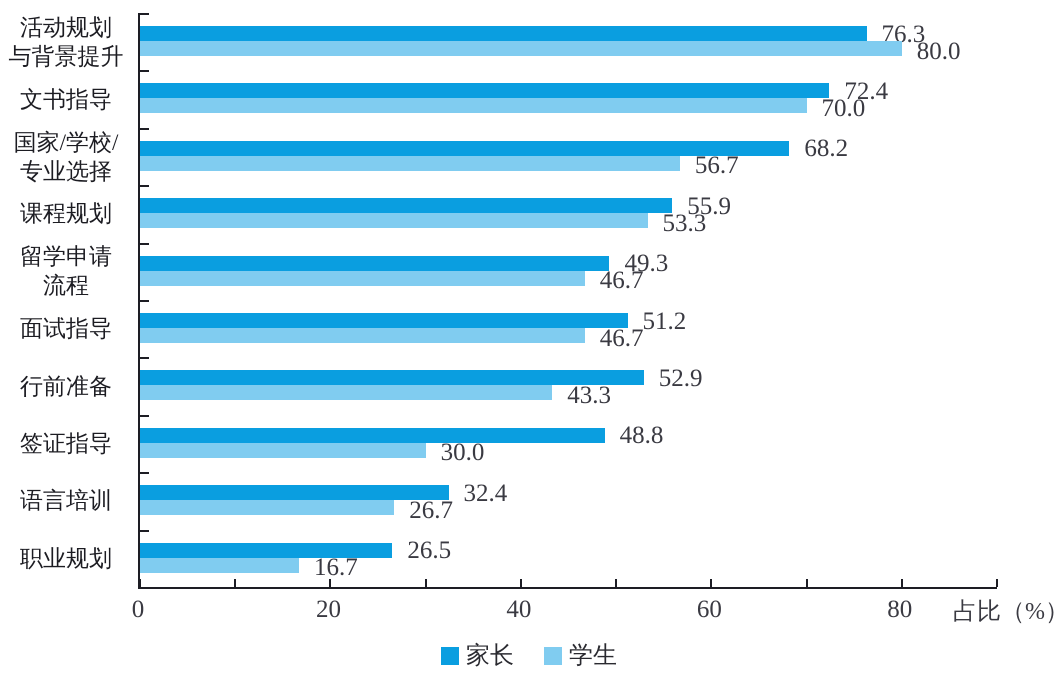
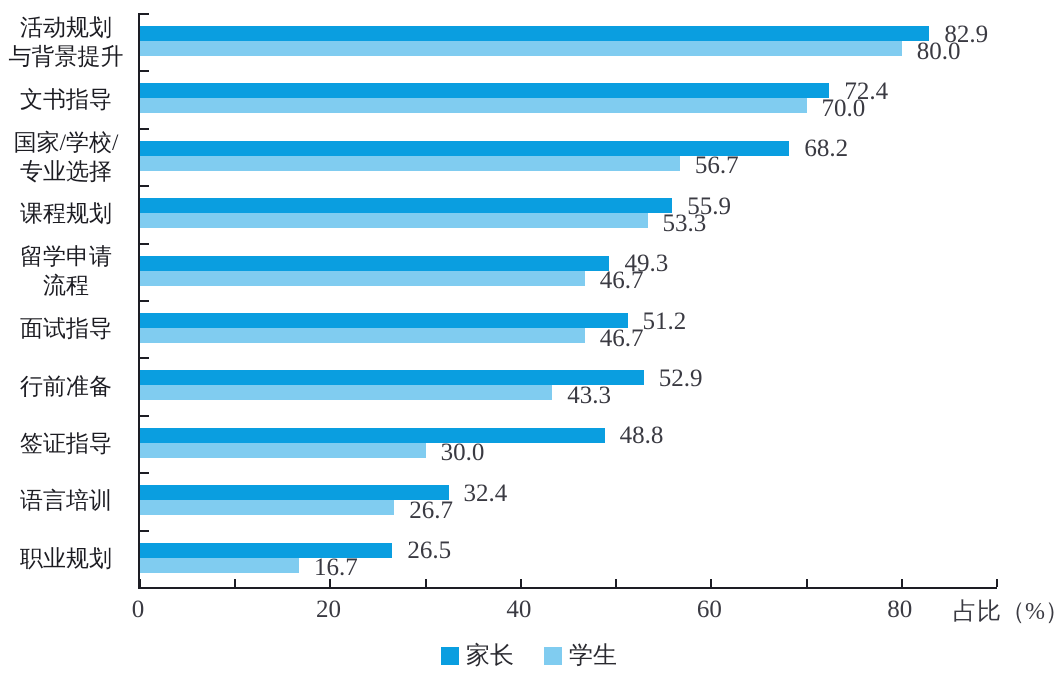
家长/活动规划 与背景提升: 76.3 -> 82.9
